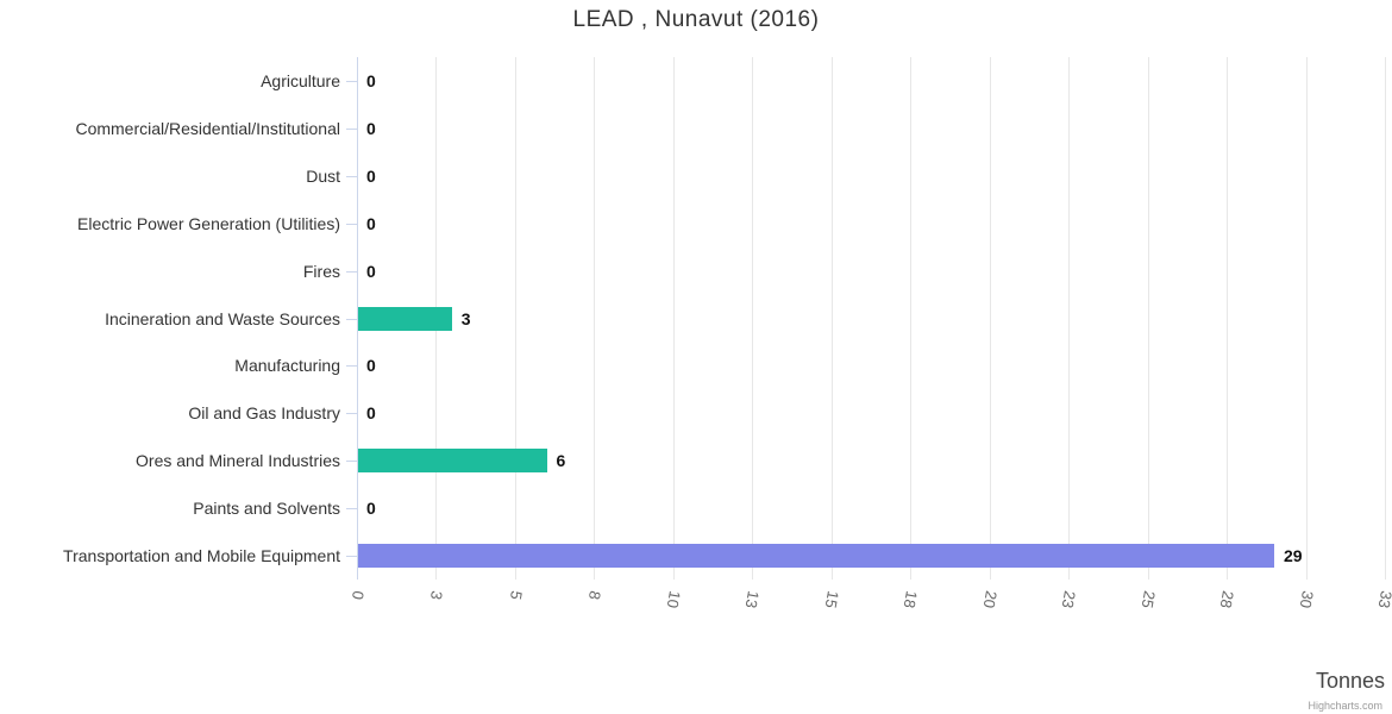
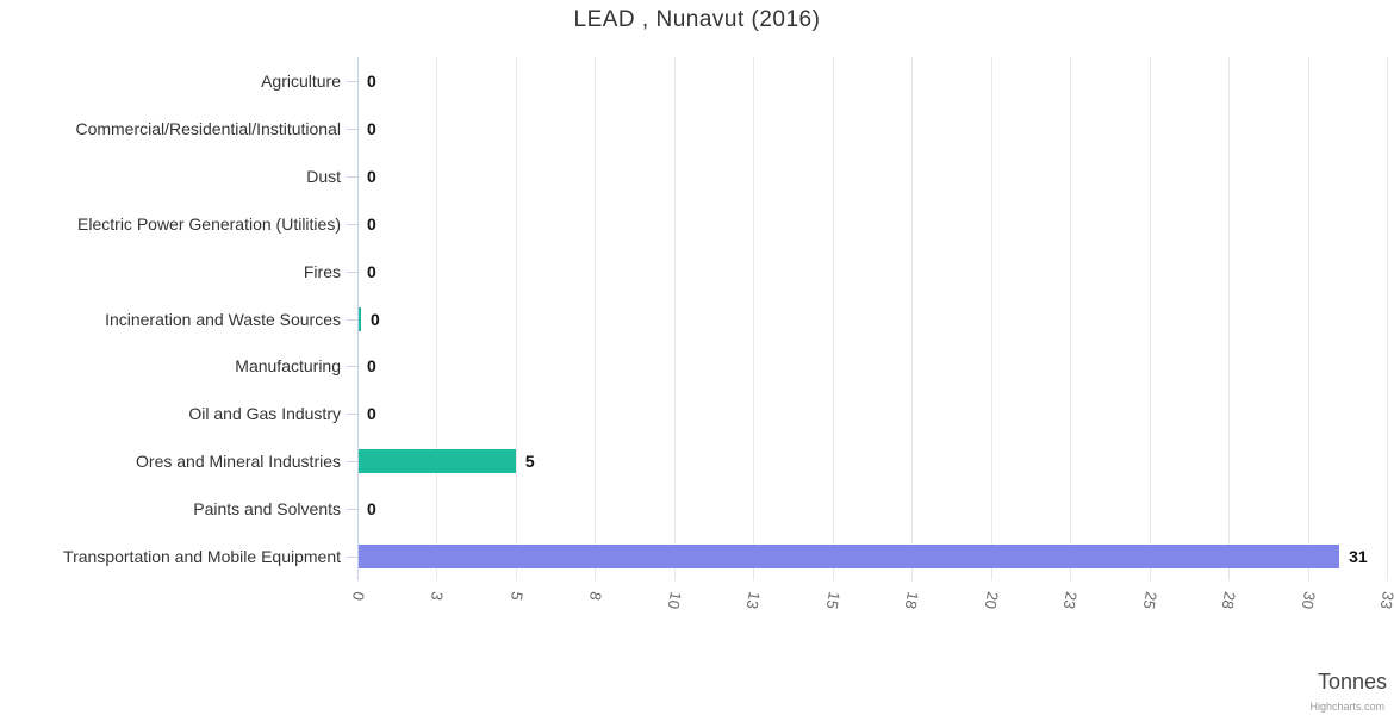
Incineration and Waste Sources: 3 -> 0
Ores and Mineral Industries: 6 -> 5
Transportation and Mobile Equipment: 29 -> 31
